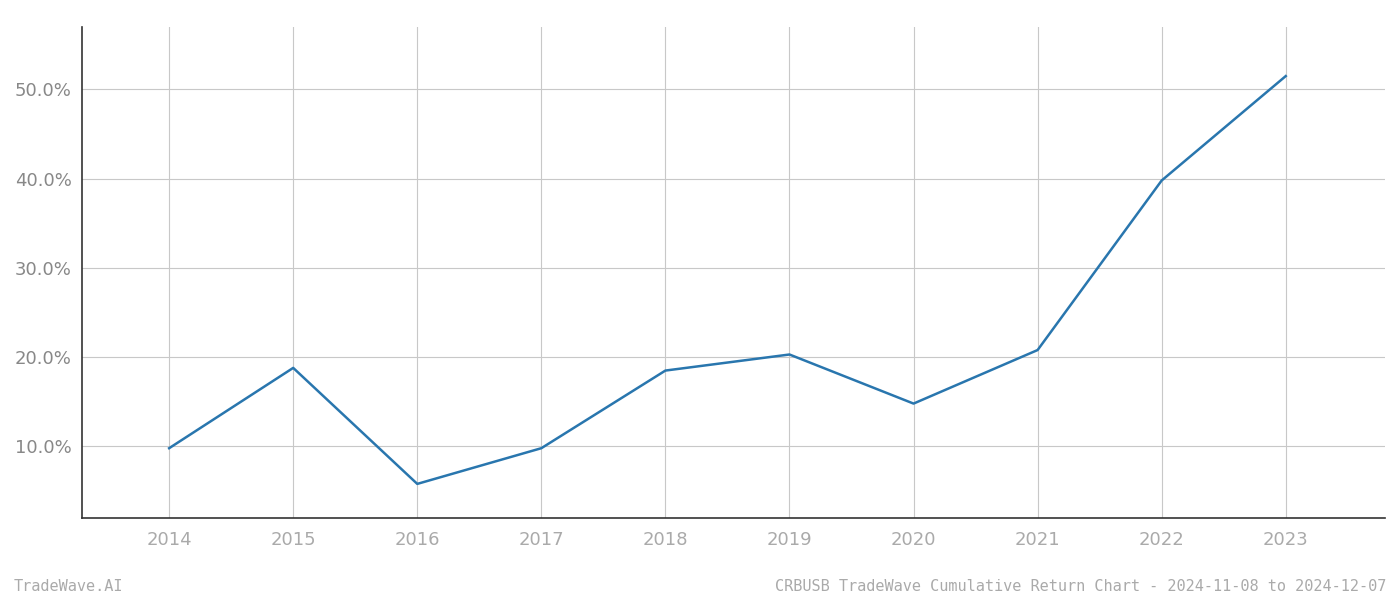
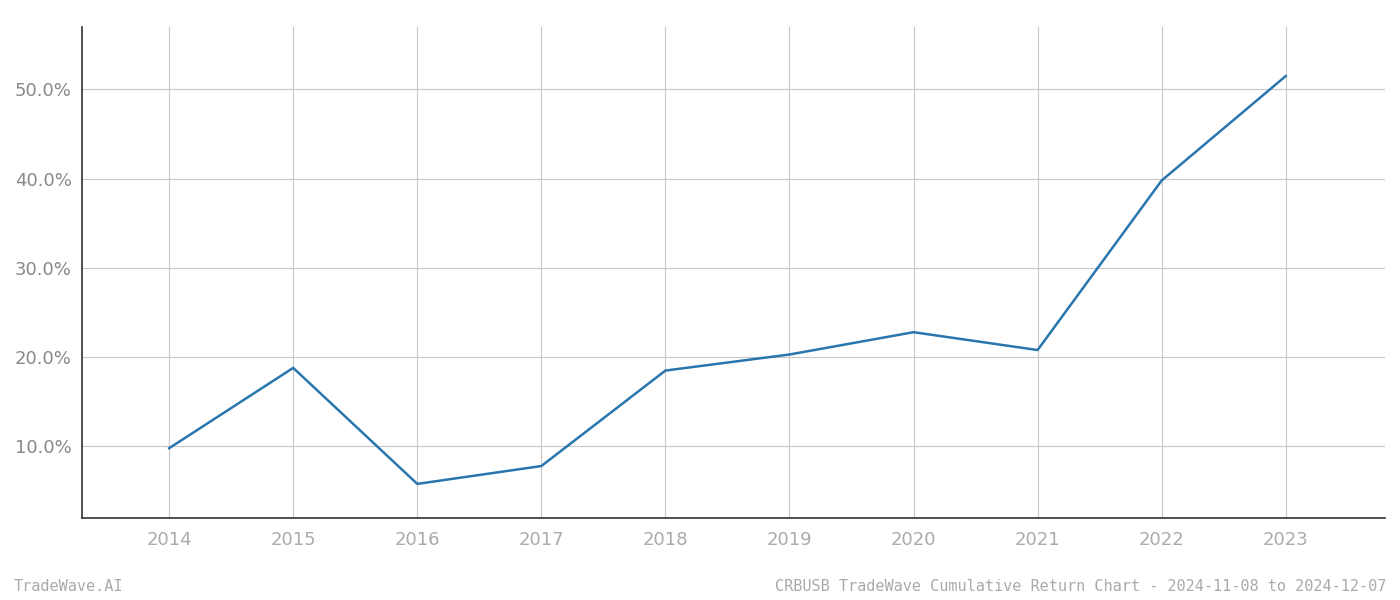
2017: 9.8% -> 7.8%
2020: 14.8% -> 22.8%
